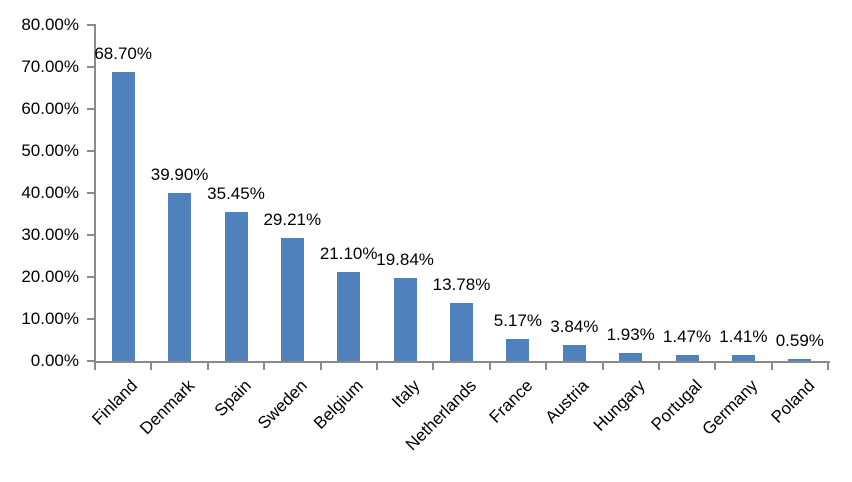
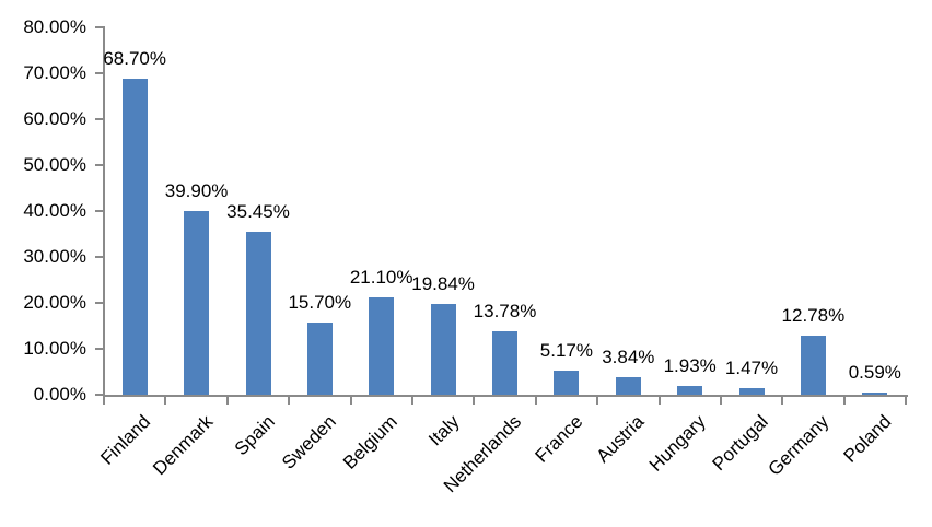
Sweden: 29.21% -> 15.70%
Germany: 1.41% -> 12.78%
